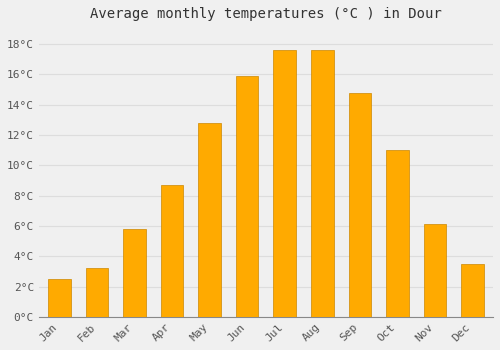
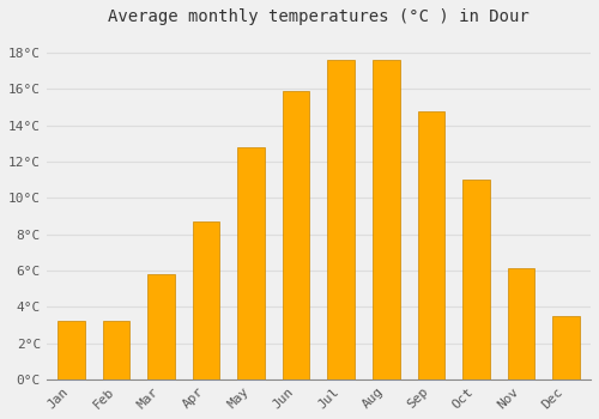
Jan: 2.5°C -> 3.2°C
